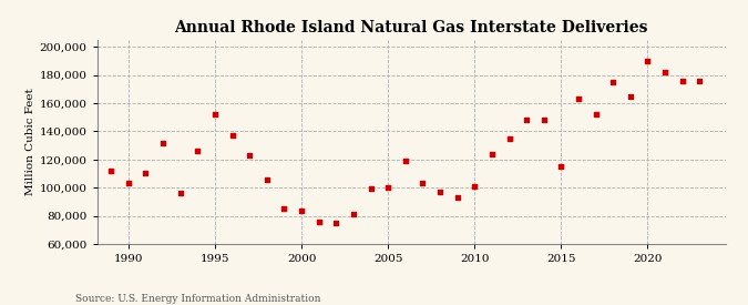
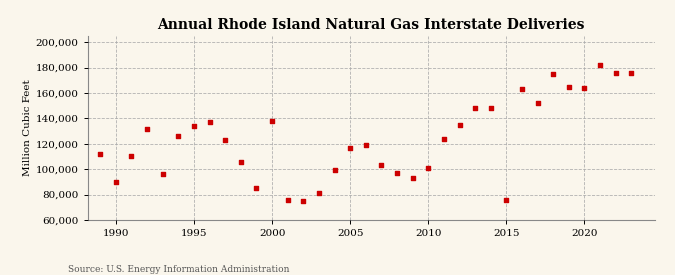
1990: 103,000 -> 90,000
1995: 152,000 -> 134,000
2000: 84,000 -> 138,000
2005: 100,000 -> 117,000
2015: 115,000 -> 76,000
2020: 190,000 -> 164,000
